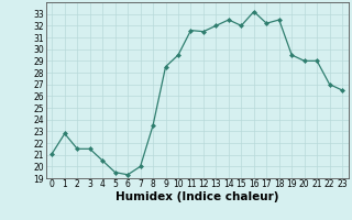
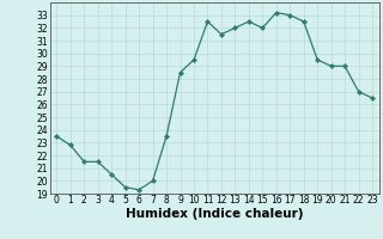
0: 21.1 -> 23.5
11: 31.6 -> 32.5
17: 32.2 -> 33.0
